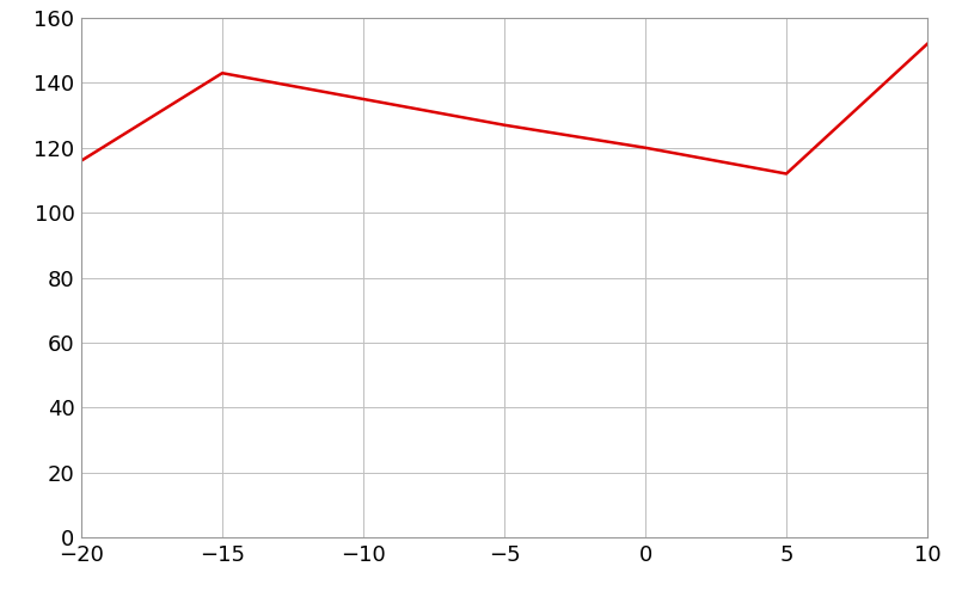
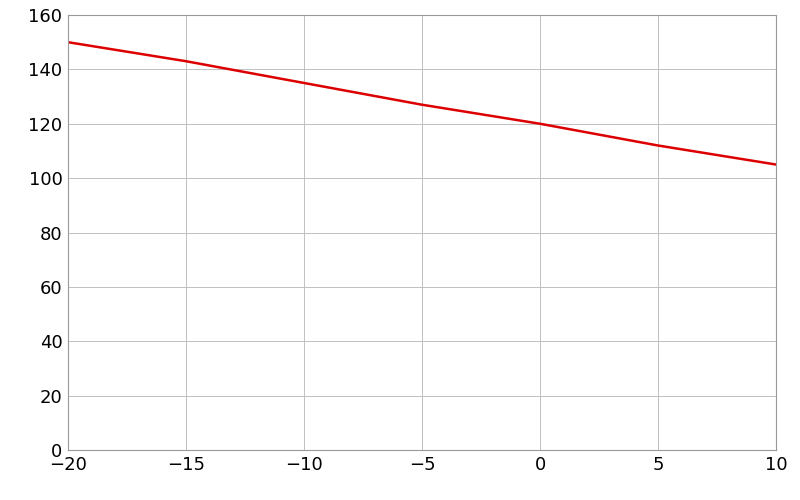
−20: 116 -> 150
10: 152 -> 105
